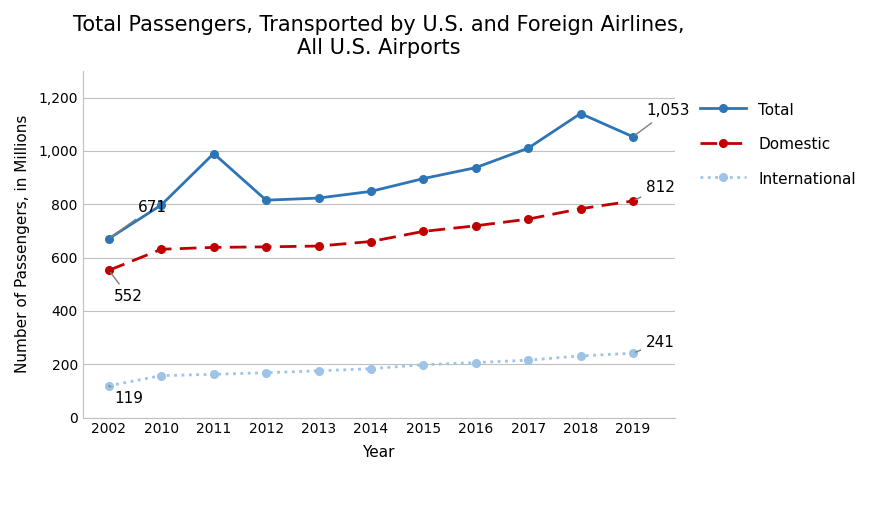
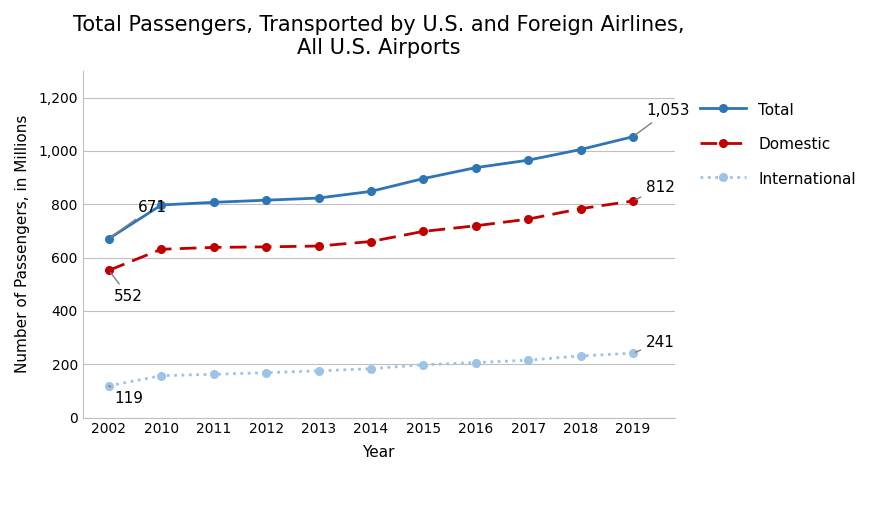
Total/2011: 990 -> 807
Total/2017: 1,010 -> 965
Total/2018: 1,140 -> 1,005
